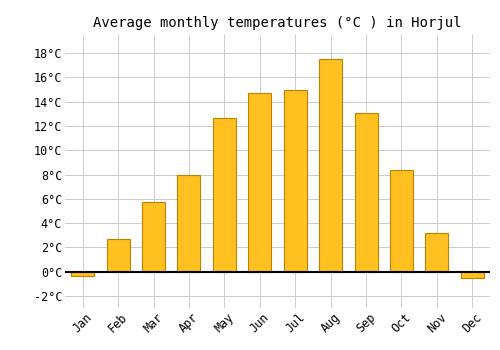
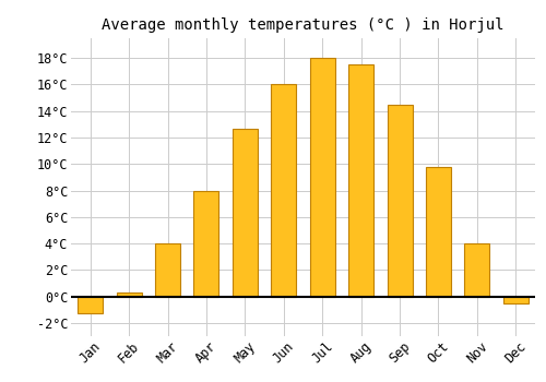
Jan: -0.4°C -> -1.3°C
Feb: 2.7°C -> 0.3°C
Mar: 5.7°C -> 4.0°C
Jun: 14.7°C -> 16.0°C
Jul: 15.0°C -> 18.0°C
Sep: 13.1°C -> 14.5°C
Oct: 8.4°C -> 9.8°C
Nov: 3.2°C -> 4.0°C
